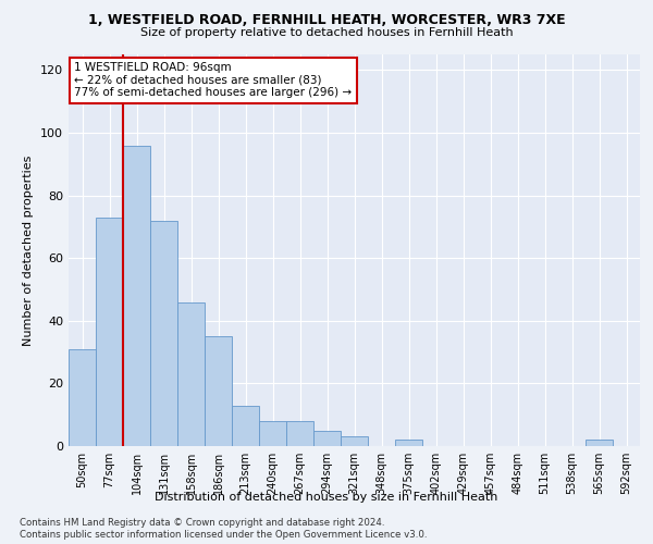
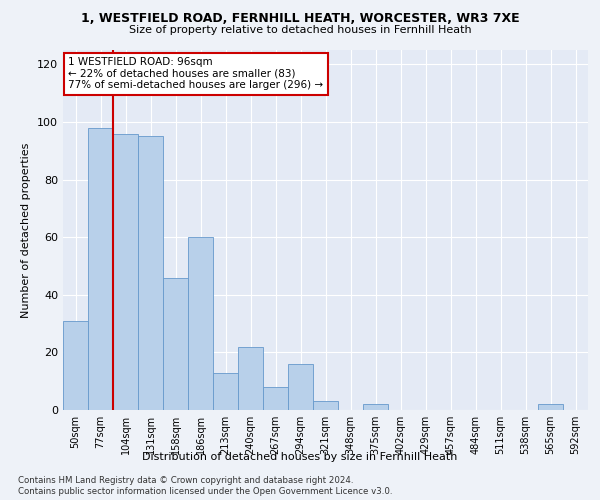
77sqm: 73 -> 98
131sqm: 72 -> 95
186sqm: 35 -> 60
240sqm: 8 -> 22
294sqm: 5 -> 16
